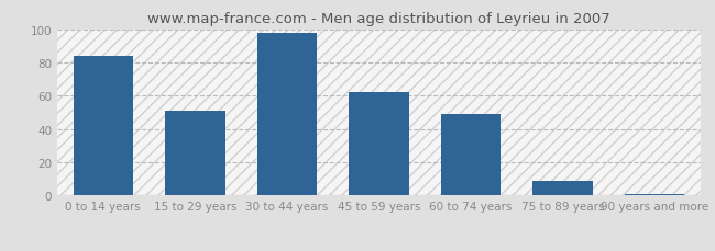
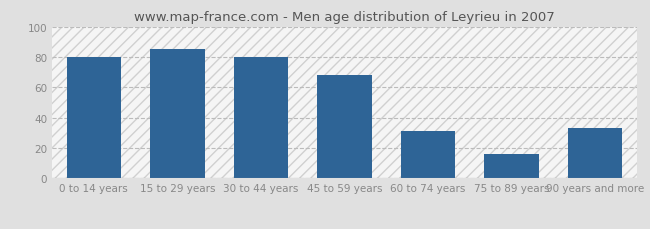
0 to 14 years: 84 -> 80
15 to 29 years: 51 -> 85
30 to 44 years: 98 -> 80
45 to 59 years: 62 -> 68
60 to 74 years: 49 -> 31
75 to 89 years: 9 -> 16
90 years and more: 1 -> 33
